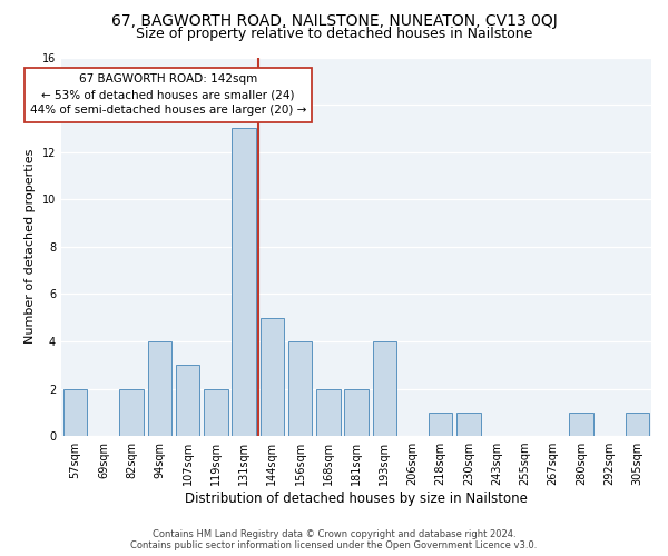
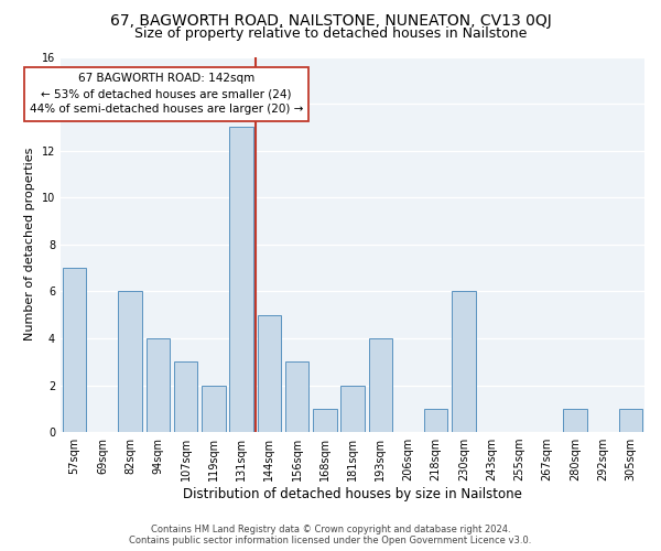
57sqm: 2 -> 7
82sqm: 2 -> 6
156sqm: 4 -> 3
168sqm: 2 -> 1
230sqm: 1 -> 6
